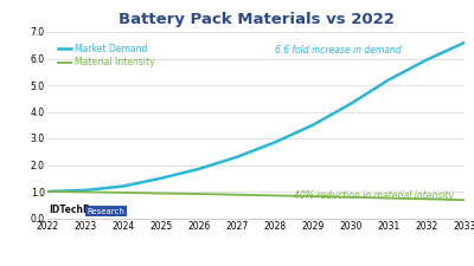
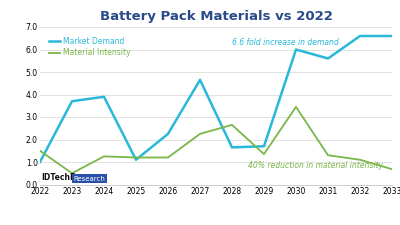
Material Intensity/2022: 1.00 -> 1.50
Market Demand/2023: 1.05 -> 3.70
Material Intensity/2023: 0.98 -> 0.50
Market Demand/2024: 1.20 -> 3.90
Material Intensity/2024: 0.96 -> 1.25
Market Demand/2025: 1.50 -> 1.10
Material Intensity/2025: 0.93 -> 1.20
Market Demand/2026: 1.85 -> 2.25
Material Intensity/2026: 0.91 -> 1.20
Market Demand/2027: 2.30 -> 4.65
Material Intensity/2027: 0.88 -> 2.25
Market Demand/2028: 2.85 -> 1.65
Material Intensity/2028: 0.85 -> 2.65
Market Demand/2029: 3.50 -> 1.70
Material Intensity/2029: 0.82 -> 1.35
Market Demand/2030: 4.30 -> 6.00
Material Intensity/2030: 0.79 -> 3.45
Market Demand/2031: 5.20 -> 5.60
Material Intensity/2031: 0.75 -> 1.30
Market Demand/2032: 5.95 -> 6.60
Material Intensity/2032: 0.72 -> 1.10
